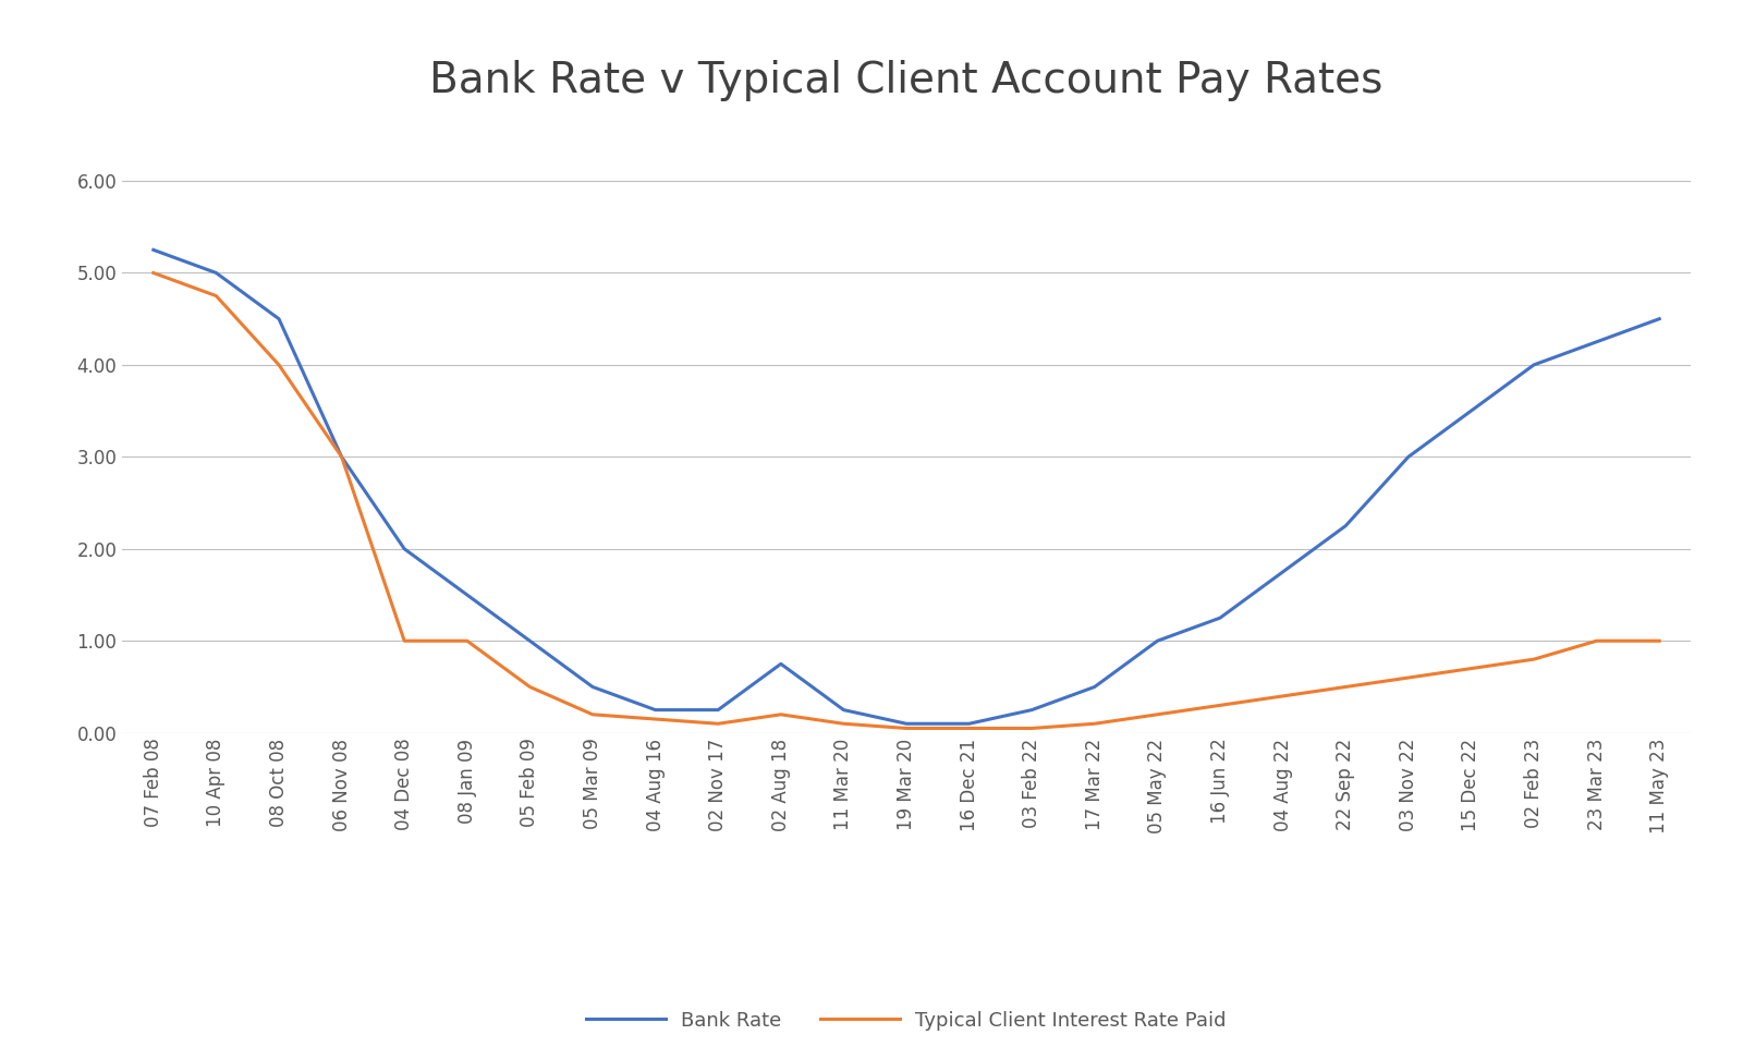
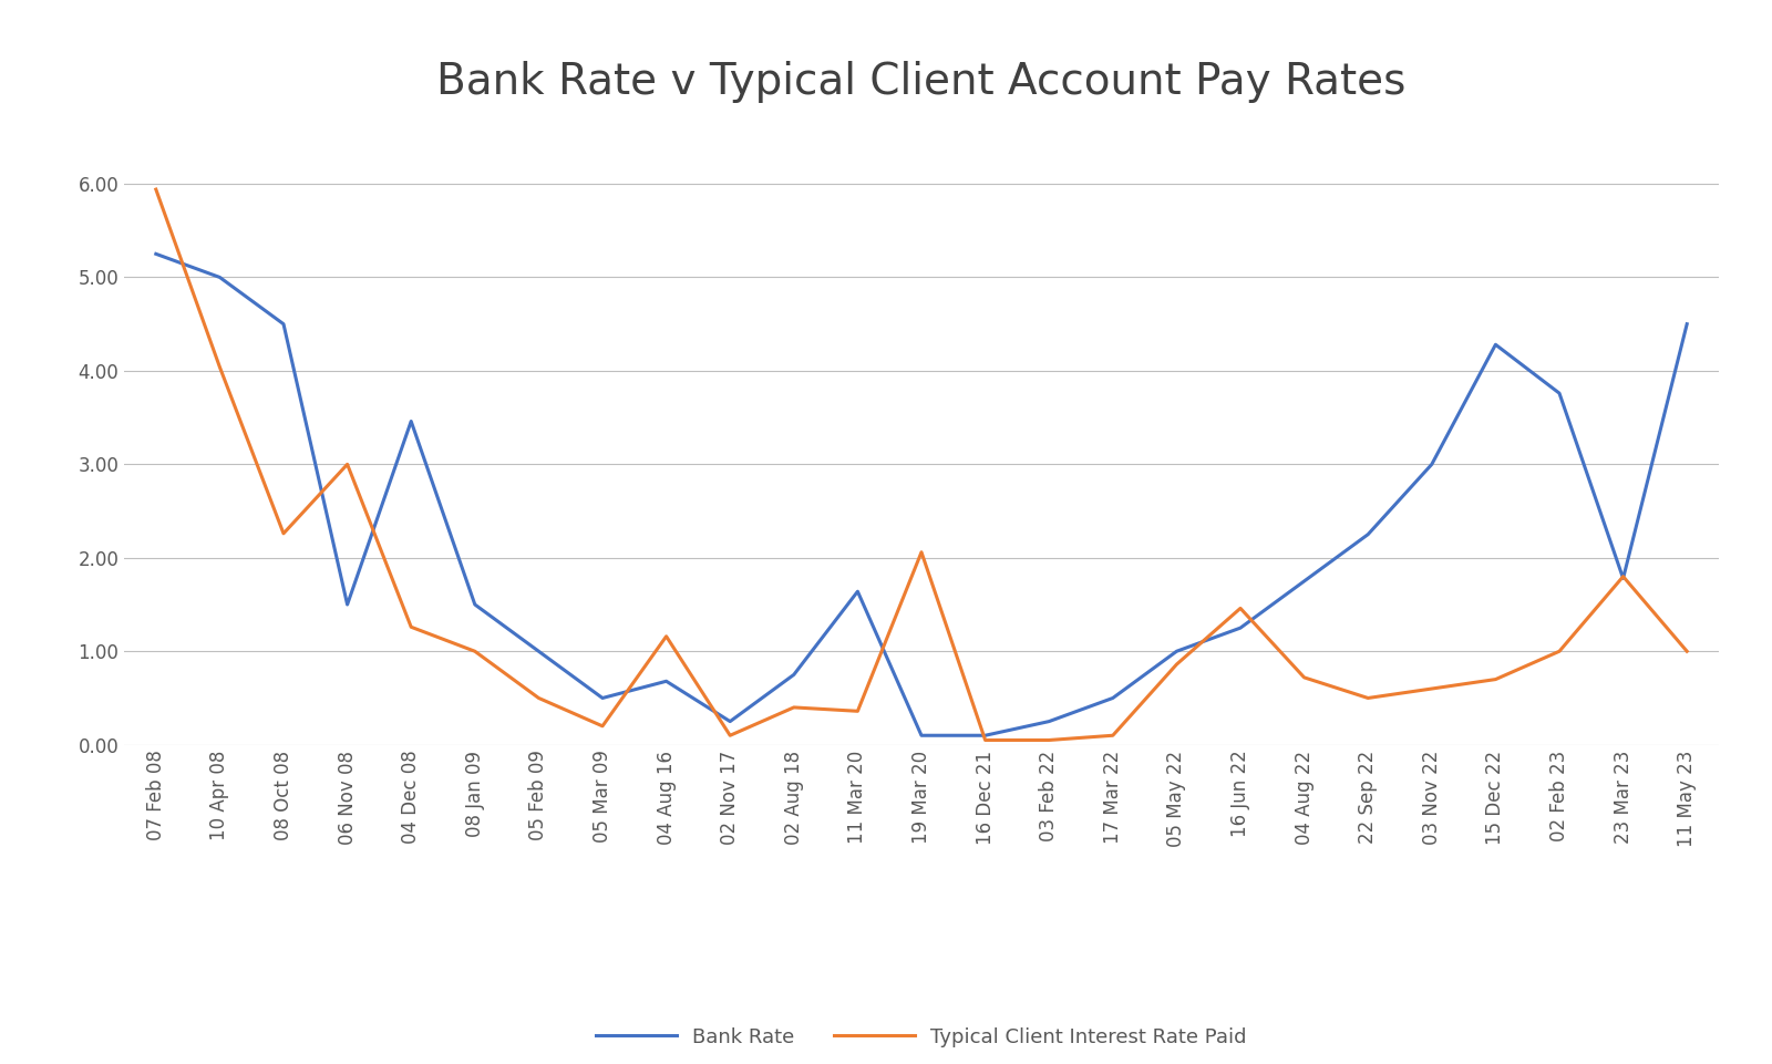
Typical Client Interest Rate Paid/07 Feb 08: 5.00 -> 5.94
Typical Client Interest Rate Paid/10 Apr 08: 4.75 -> 4.04
Typical Client Interest Rate Paid/08 Oct 08: 4.00 -> 2.26
Bank Rate/06 Nov 08: 3.00 -> 1.50
Bank Rate/04 Dec 08: 2.00 -> 3.46
Typical Client Interest Rate Paid/04 Dec 08: 1.00 -> 1.26
Bank Rate/04 Aug 16: 0.25 -> 0.68
Typical Client Interest Rate Paid/04 Aug 16: 0.15 -> 1.16
Typical Client Interest Rate Paid/02 Aug 18: 0.20 -> 0.40
Bank Rate/11 Mar 20: 0.25 -> 1.64
Typical Client Interest Rate Paid/11 Mar 20: 0.10 -> 0.36
Typical Client Interest Rate Paid/19 Mar 20: 0.05 -> 2.06
Typical Client Interest Rate Paid/05 May 22: 0.20 -> 0.86
Typical Client Interest Rate Paid/16 Jun 22: 0.30 -> 1.46
Typical Client Interest Rate Paid/04 Aug 22: 0.40 -> 0.72
Bank Rate/15 Dec 22: 3.50 -> 4.28
Bank Rate/02 Feb 23: 4.00 -> 3.76
Typical Client Interest Rate Paid/02 Feb 23: 0.80 -> 1.00
Bank Rate/23 Mar 23: 4.25 -> 1.78
Typical Client Interest Rate Paid/23 Mar 23: 1.00 -> 1.80
